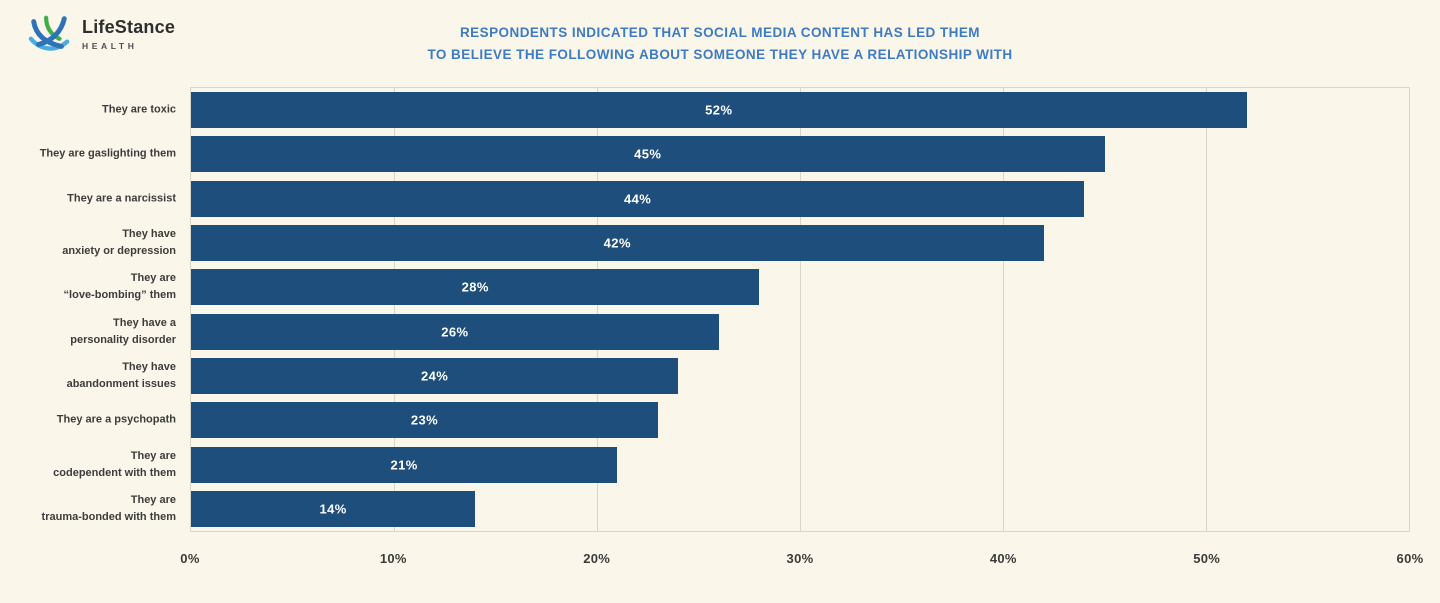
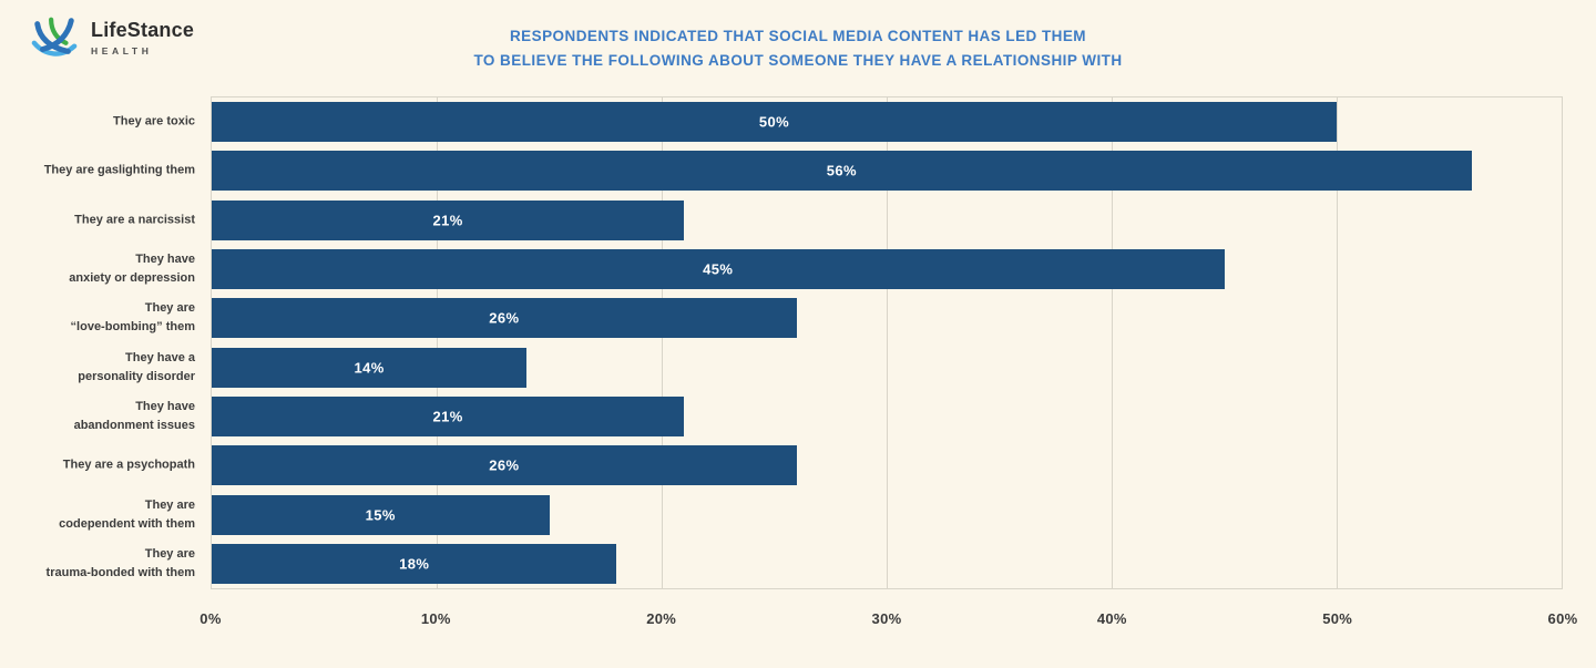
They are toxic: 52% -> 50%
They are gaslighting them: 45% -> 56%
They are a narcissist: 44% -> 21%
They have anxiety or depression: 42% -> 45%
They are “love-bombing” them: 28% -> 26%
They have a personality disorder: 26% -> 14%
They have abandonment issues: 24% -> 21%
They are a psychopath: 23% -> 26%
They are codependent with them: 21% -> 15%
They are trauma-bonded with them: 14% -> 18%
